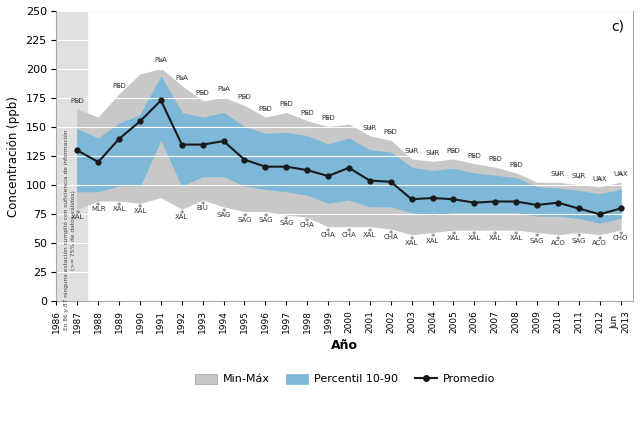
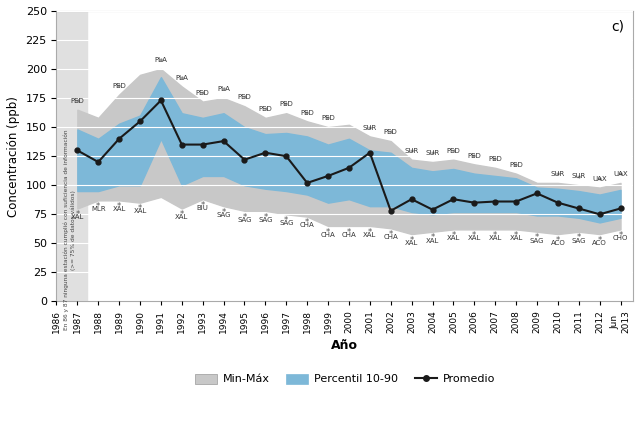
Promedio/1996: 116 -> 128
Promedio/1997: 116 -> 125
Promedio/1998: 113 -> 102
Promedio/2001: 104 -> 128
Promedio/2002: 103 -> 78
Promedio/2004: 89 -> 79
Promedio/2009: 83 -> 93
